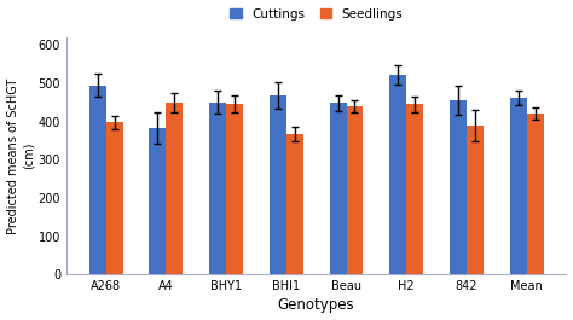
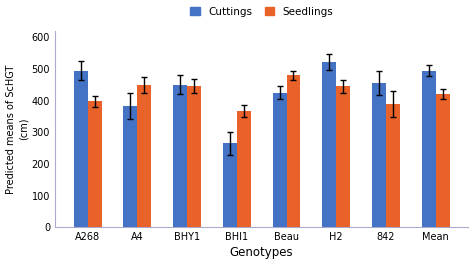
Cuttings/BHI1: 468 -> 265
Cuttings/Beau: 448 -> 425
Seedlings/Beau: 440 -> 480
Cuttings/Mean: 462 -> 495
